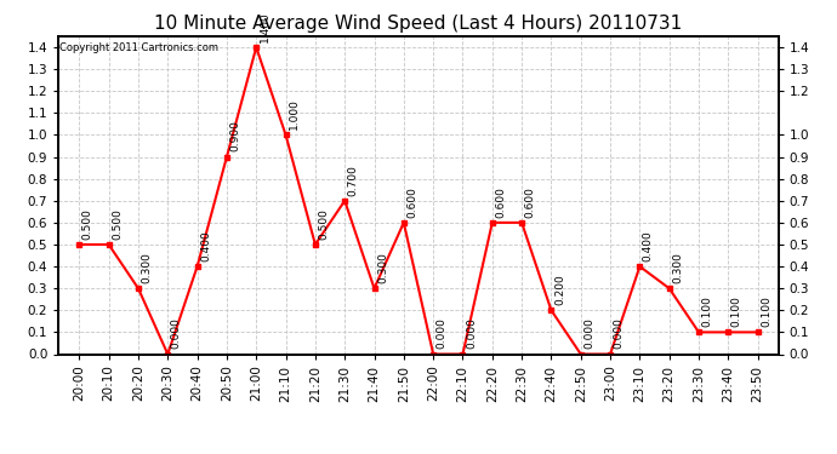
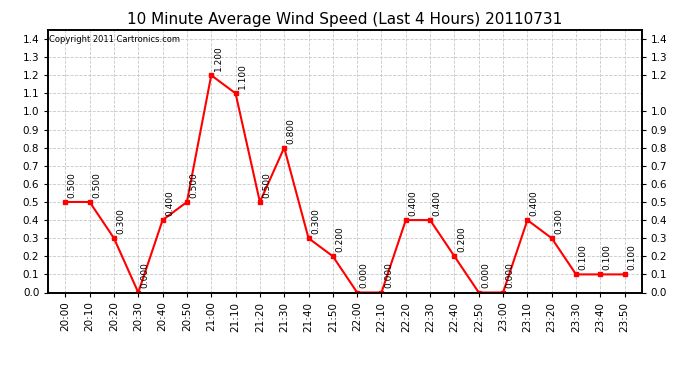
20:50: 0.900 -> 0.500
21:00: 1.4 -> 1.2
21:10: 1.000 -> 1.100
21:30: 0.700 -> 0.800
21:50: 0.600 -> 0.200
22:20: 0.600 -> 0.400
22:30: 0.600 -> 0.400
